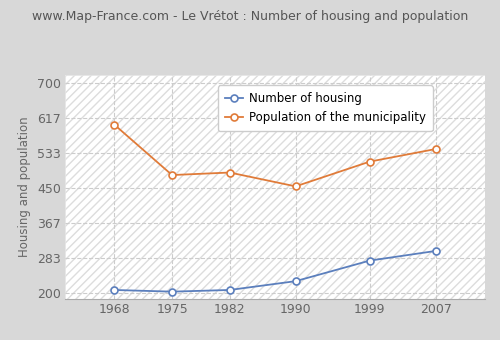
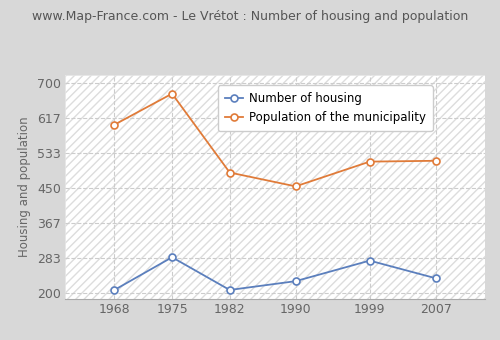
Number of housing/1975: 203 -> 285
Population of the municipality/1975: 481 -> 675
Number of housing/2007: 300 -> 235
Population of the municipality/2007: 543 -> 515
